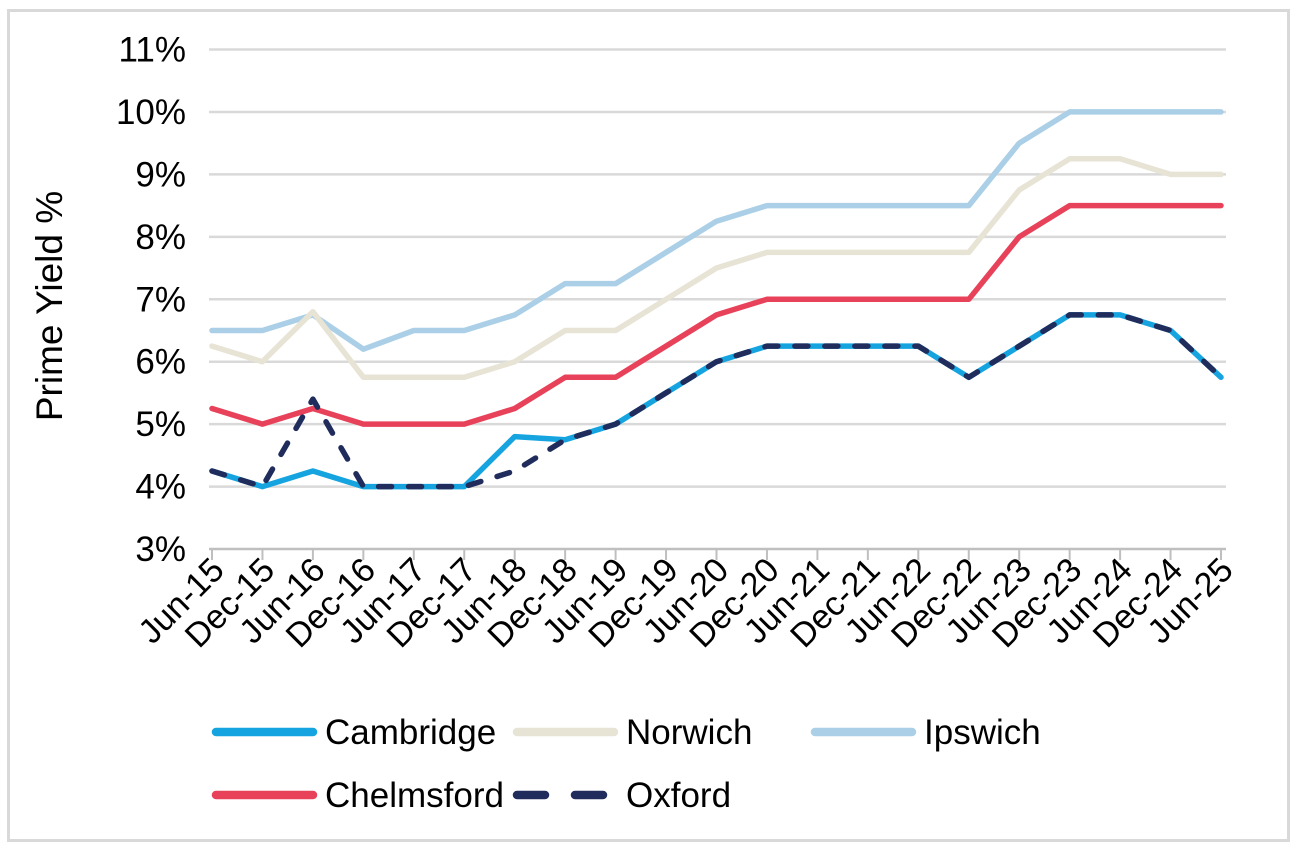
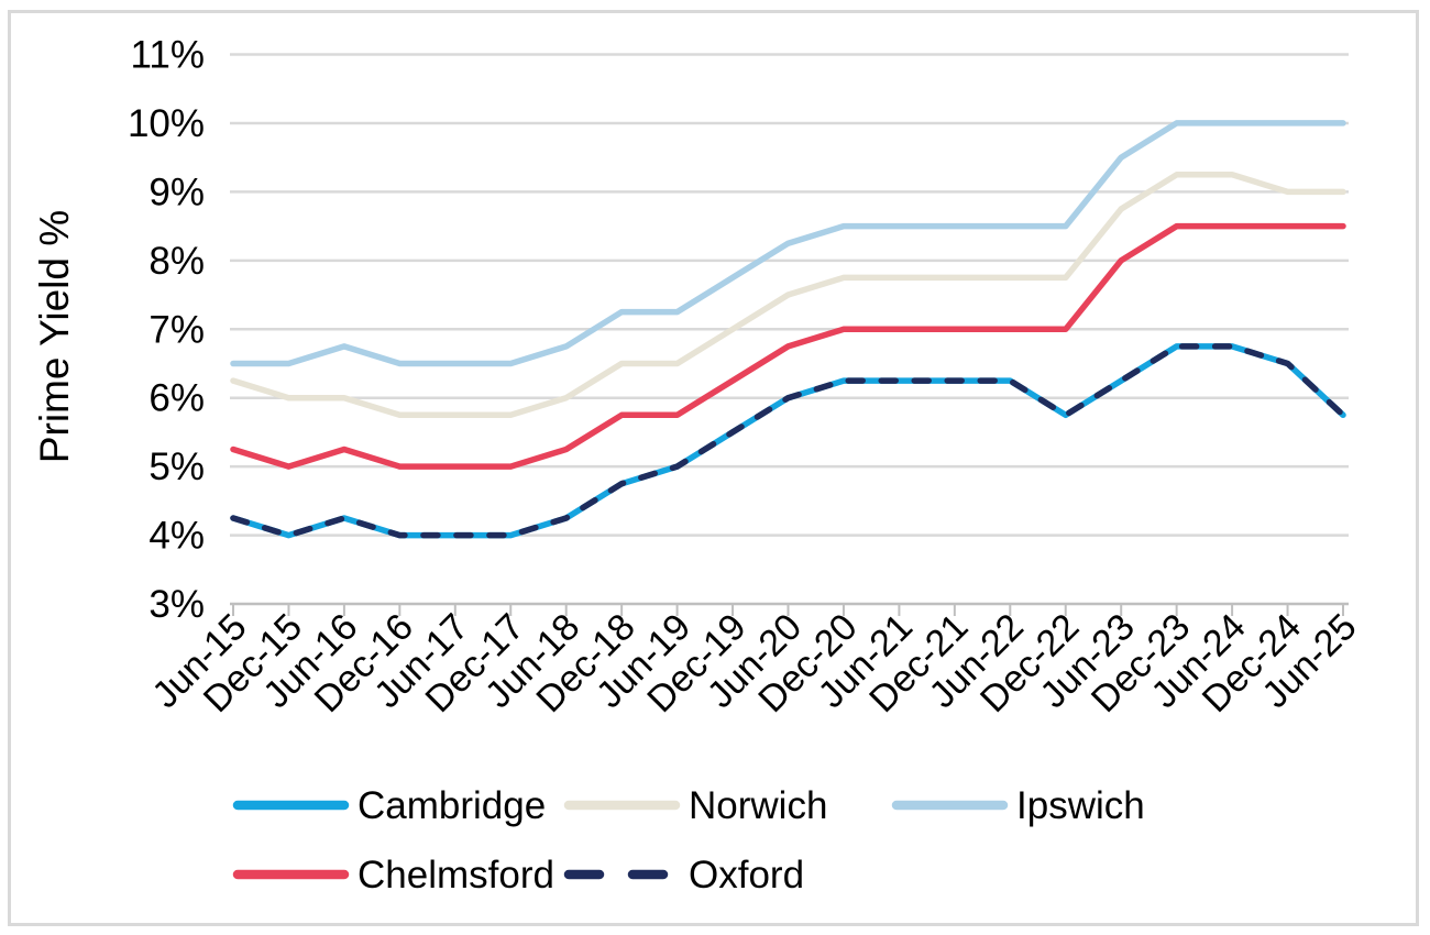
Norwich/Jun-16: 6.8% -> 6.0%
Oxford/Jun-16: 5.4% -> 4.2%
Ipswich/Dec-16: 6.2% -> 6.5%
Cambridge/Jun-18: 4.8% -> 4.2%
